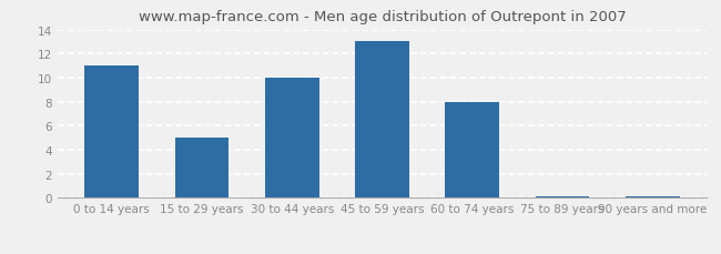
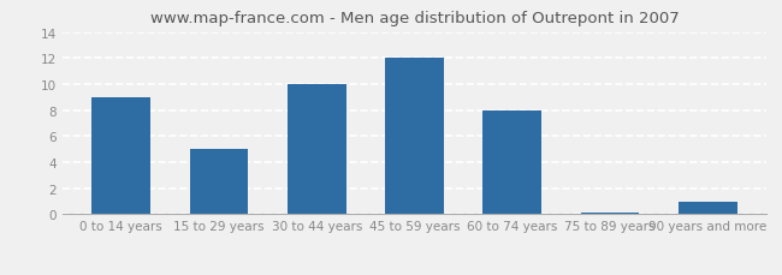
0 to 14 years: 11.0 -> 9.0
45 to 59 years: 13.0 -> 12.0
90 years and more: 0.1 -> 1.0
